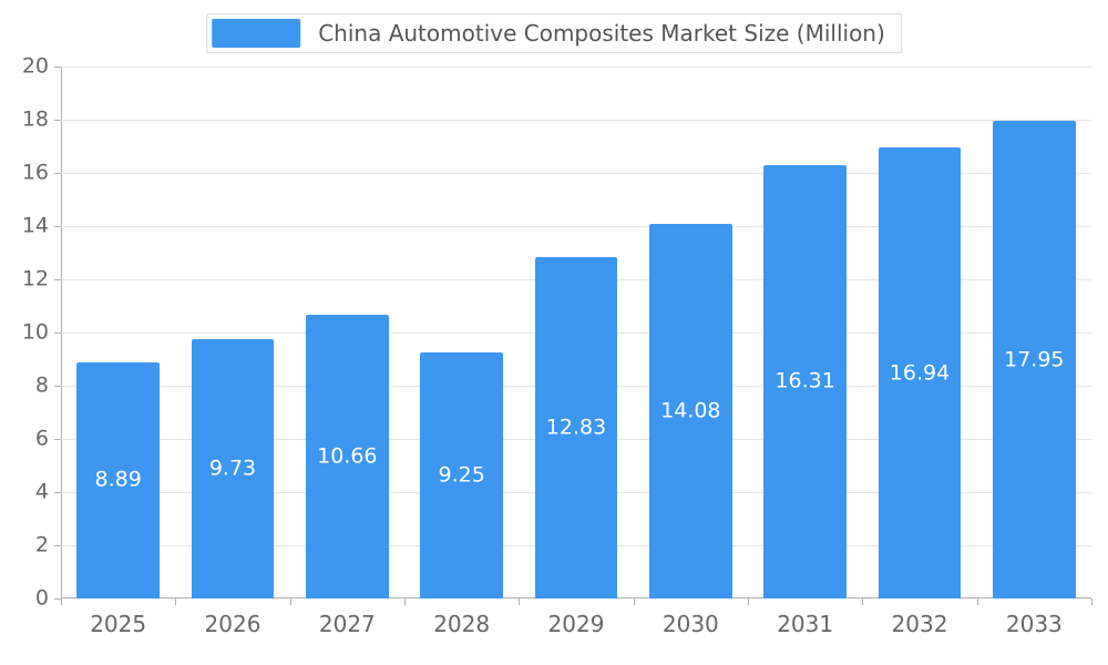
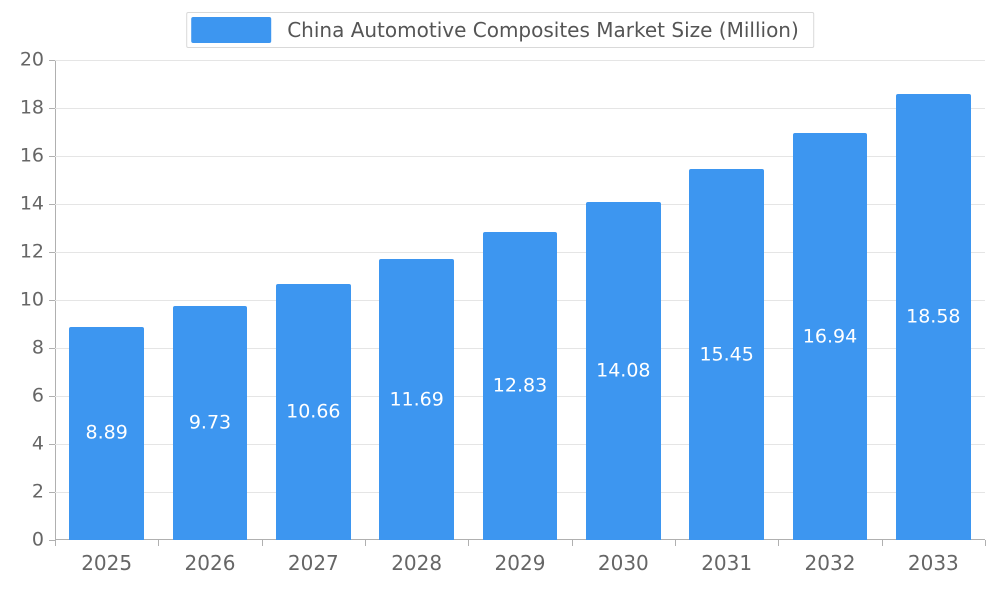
2028: 9.25 -> 11.69
2031: 16.31 -> 15.45
2033: 17.95 -> 18.58
